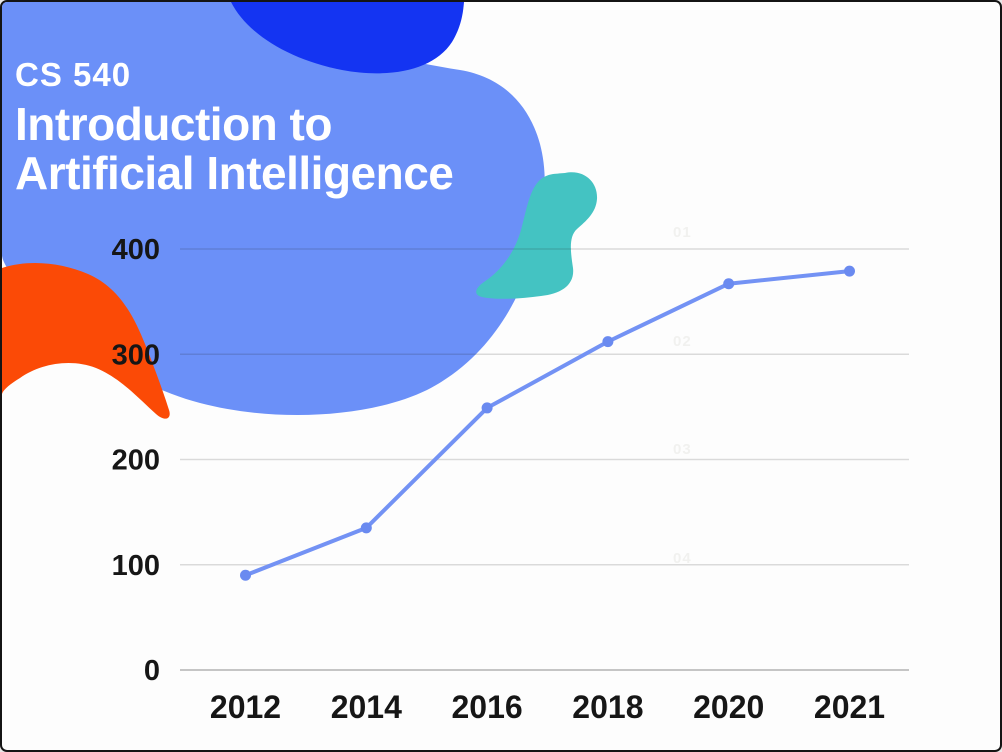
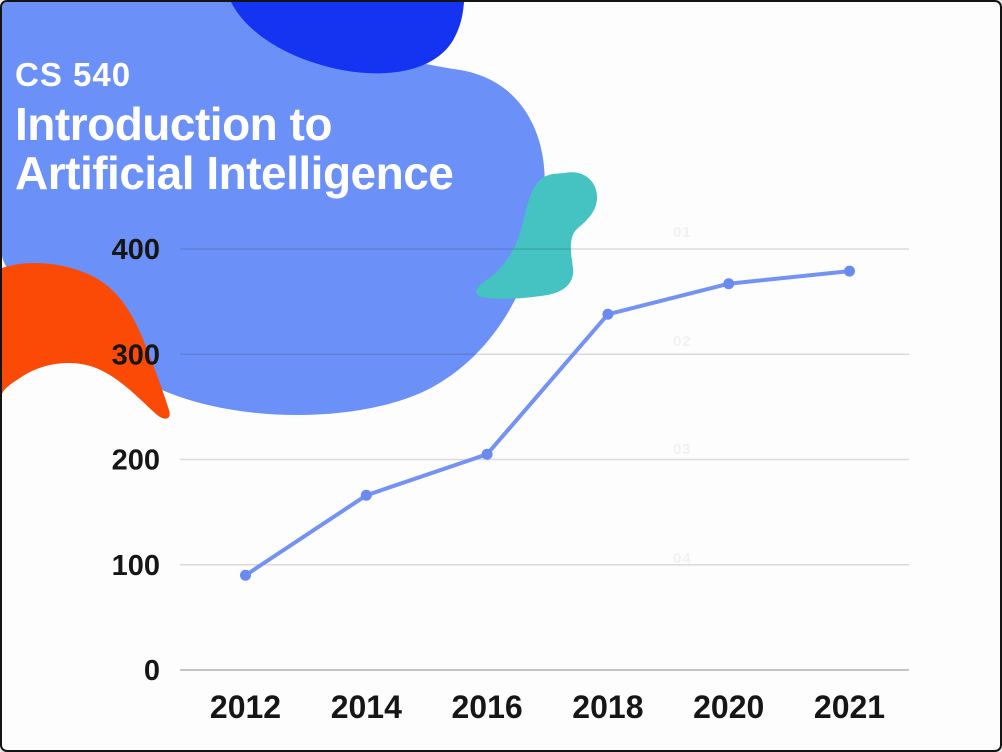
2014: 135 -> 166
2016: 249 -> 205
2018: 312 -> 338
